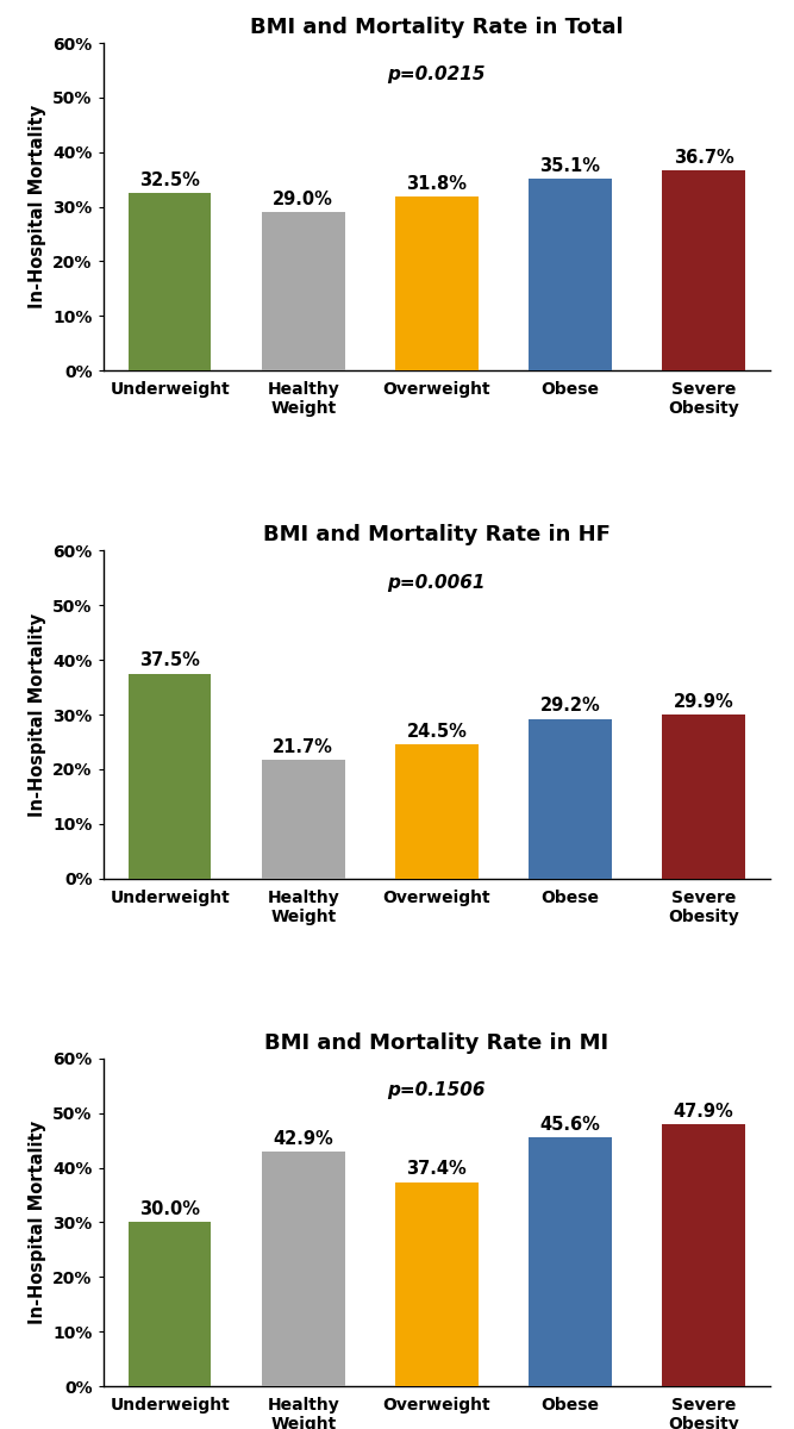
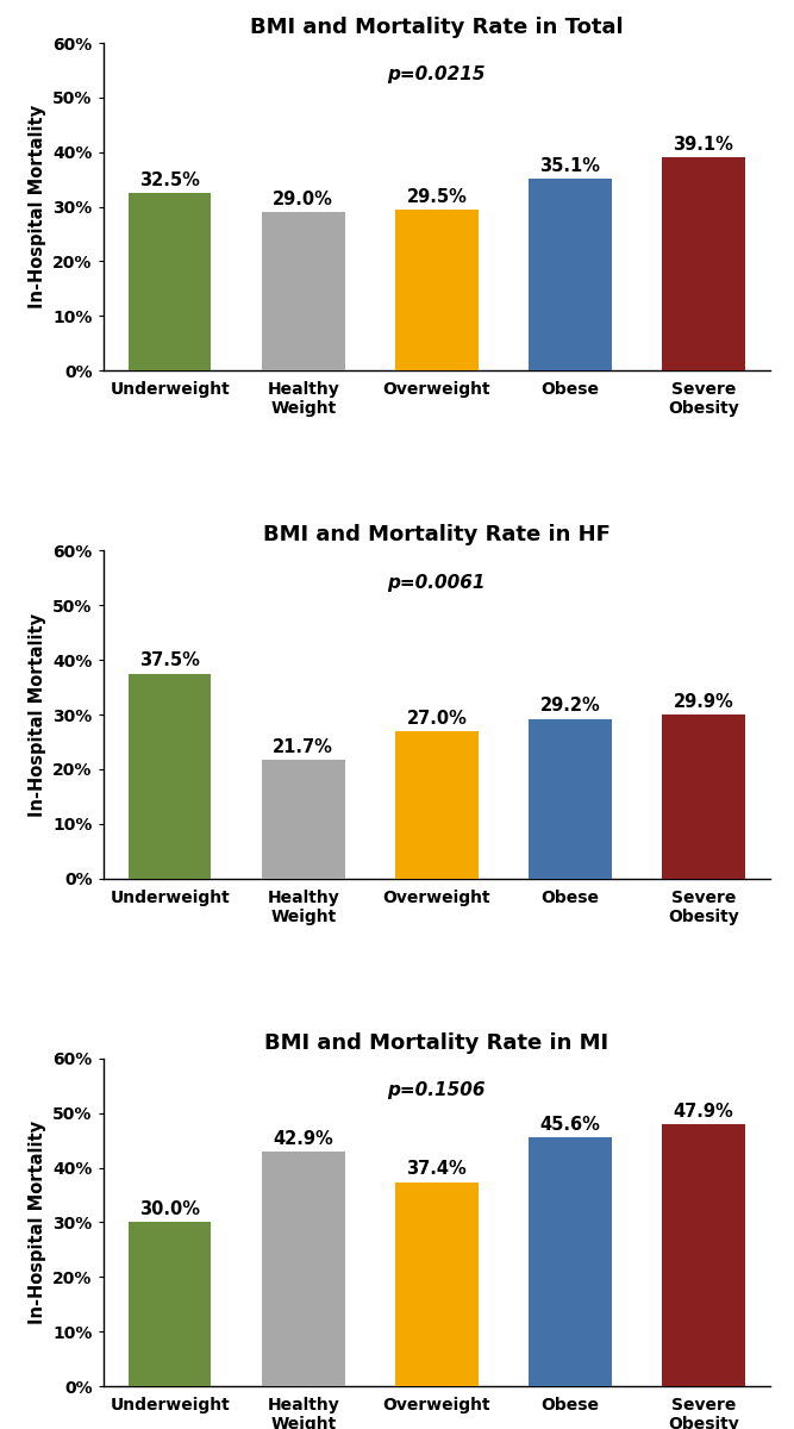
BMI and Mortality Rate in Total/Overweight: 31.8% -> 29.5%
BMI and Mortality Rate in Total/Severe Obesity: 36.7% -> 39.1%
BMI and Mortality Rate in HF/Overweight: 24.5% -> 27.0%
